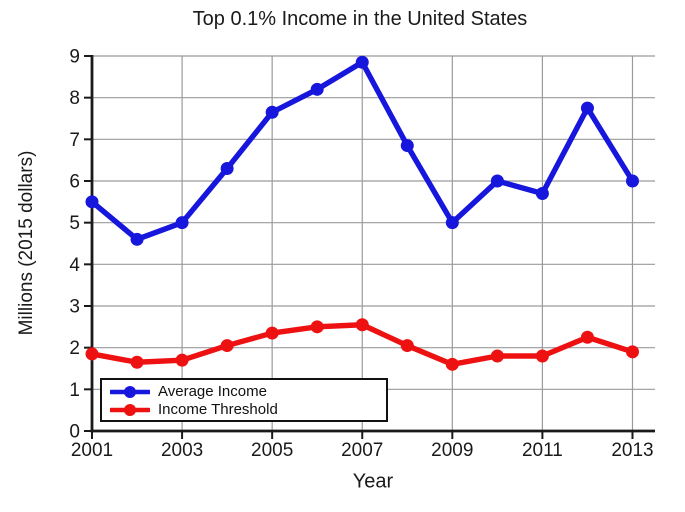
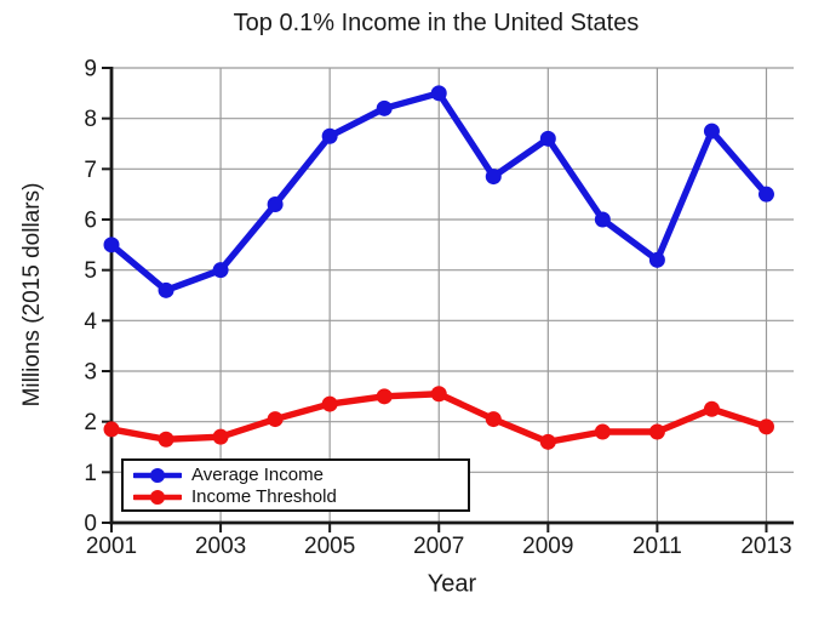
Average Income/2007: 8.8 -> 8.5
Average Income/2009: 5.0 -> 7.6
Average Income/2011: 5.7 -> 5.2
Average Income/2013: 6.0 -> 6.5
